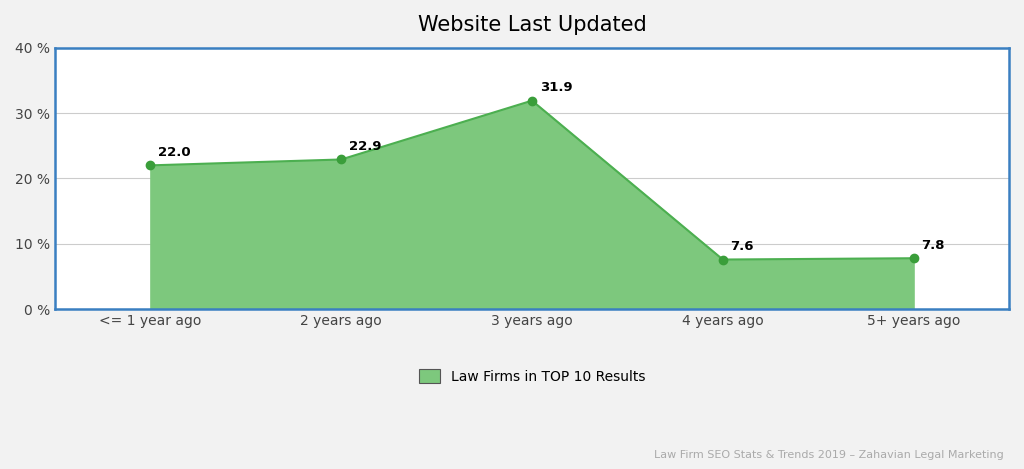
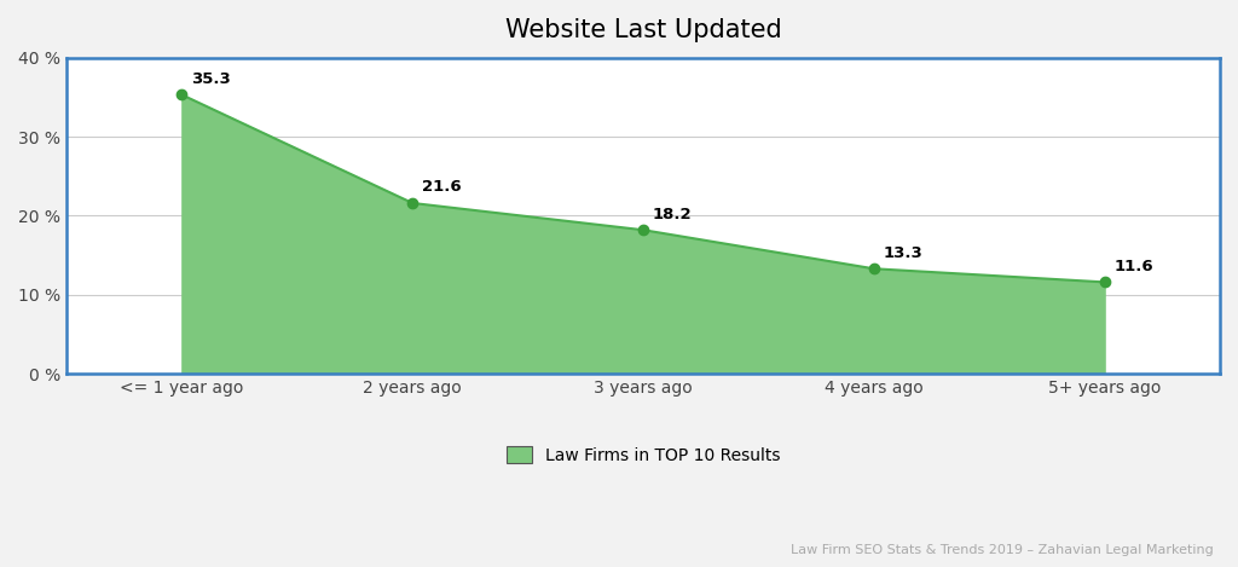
<= 1 year ago: 22.0 -> 35.3
2 years ago: 22.9 -> 21.6
3 years ago: 31.9 -> 18.2
4 years ago: 7.6 -> 13.3
5+ years ago: 7.8 -> 11.6
